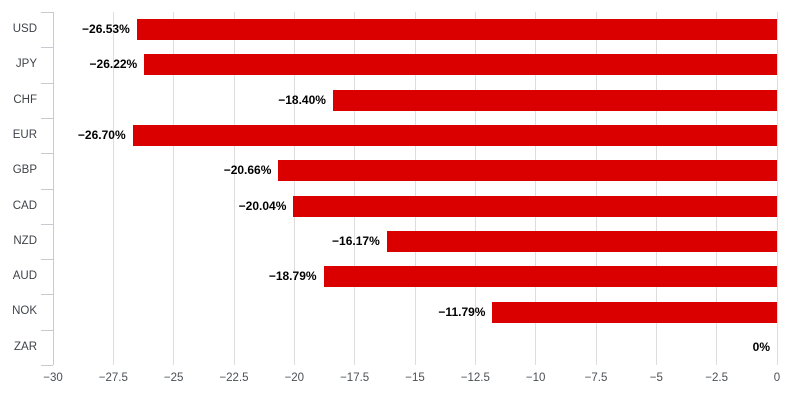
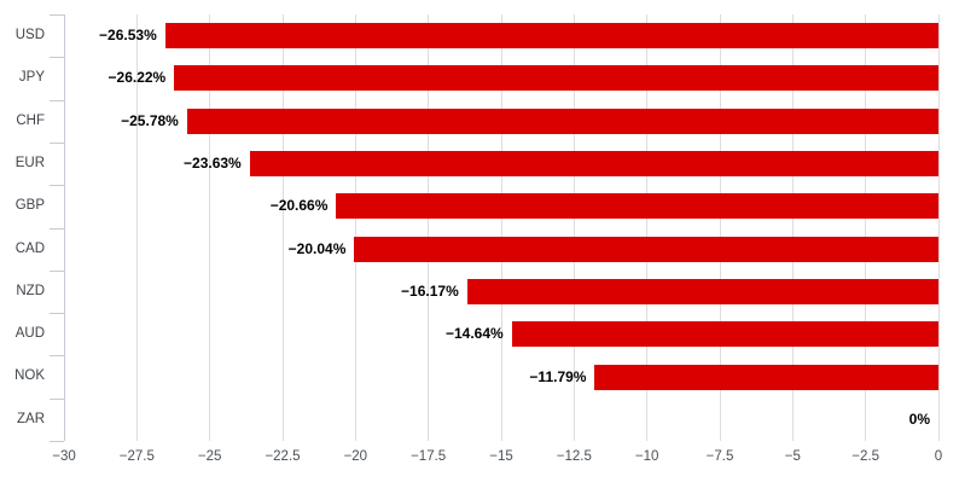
CHF: −18.40% -> −25.78%
EUR: −26.70% -> −23.63%
AUD: −18.79% -> −14.64%
